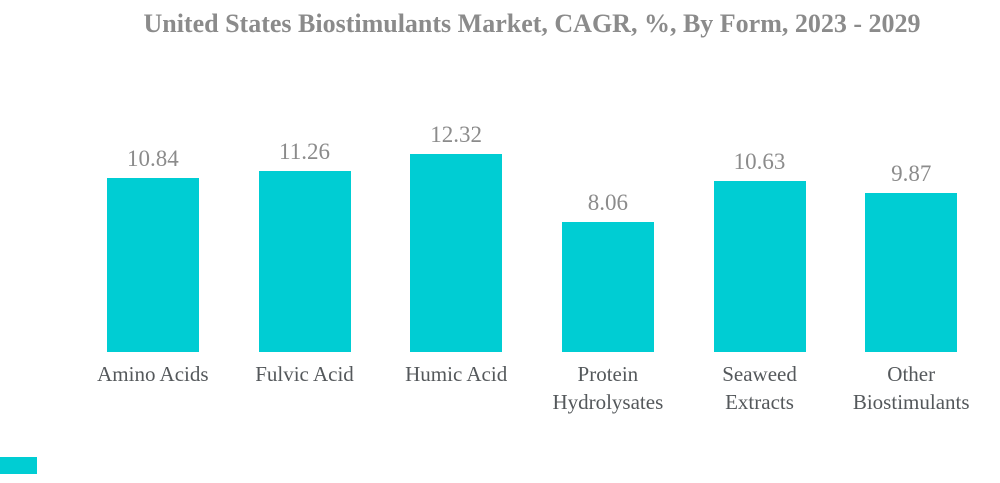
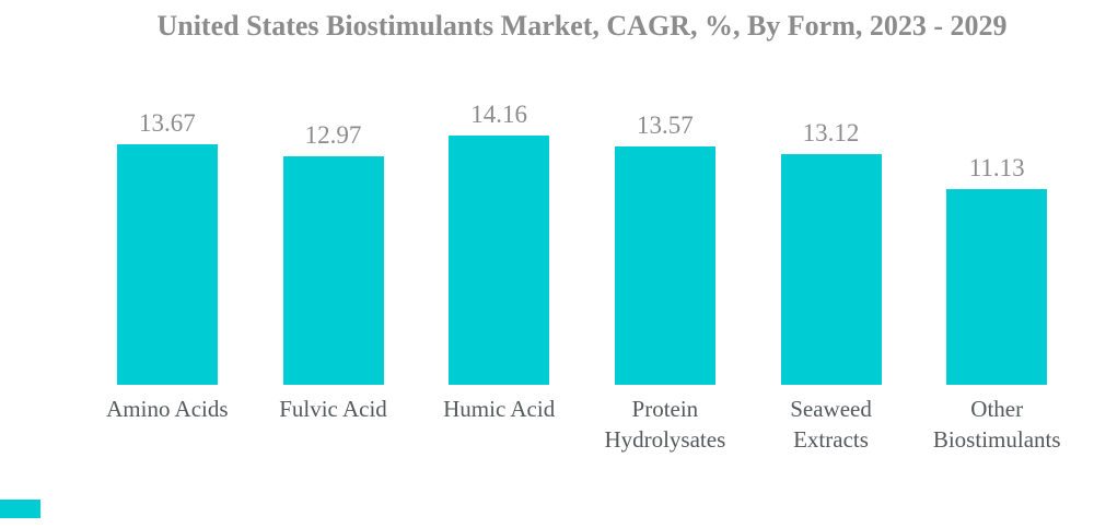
Amino Acids: 10.84 -> 13.67
Fulvic Acid: 11.26 -> 12.97
Humic Acid: 12.32 -> 14.16
Protein Hydrolysates: 8.06 -> 13.57
Seaweed Extracts: 10.63 -> 13.12
Other Biostimulants: 9.87 -> 11.13
